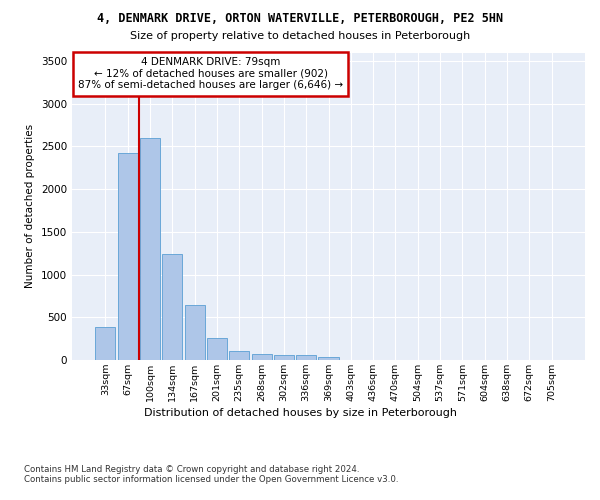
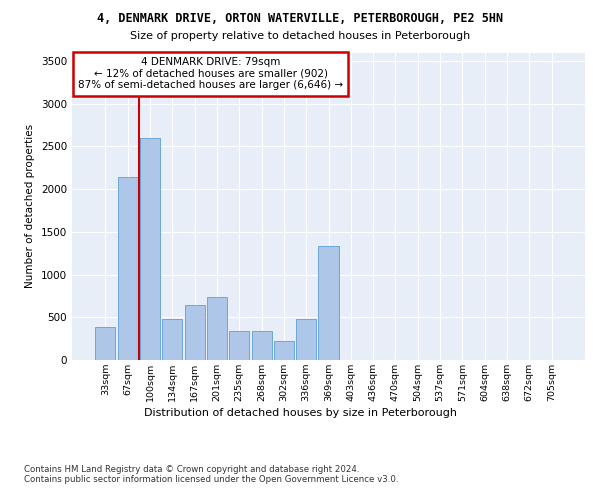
67sqm: 2420 -> 2140
134sqm: 1240 -> 480
201sqm: 260 -> 740
235sqm: 100 -> 340
268sqm: 60 -> 340
302sqm: 60 -> 220
336sqm: 60 -> 480
369sqm: 40 -> 1340
